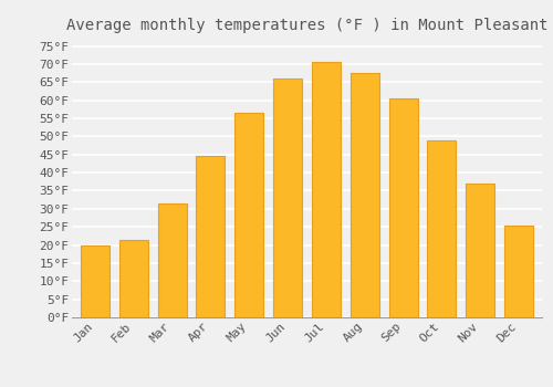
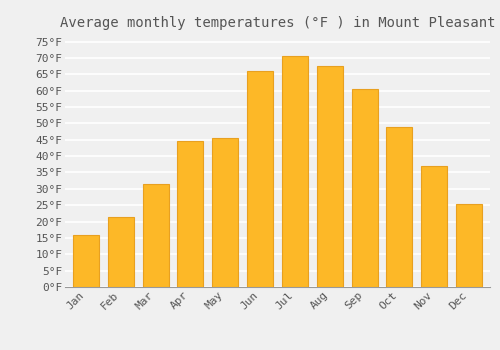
Jan: 20.0°F -> 16.0°F
May: 56.5°F -> 45.5°F
